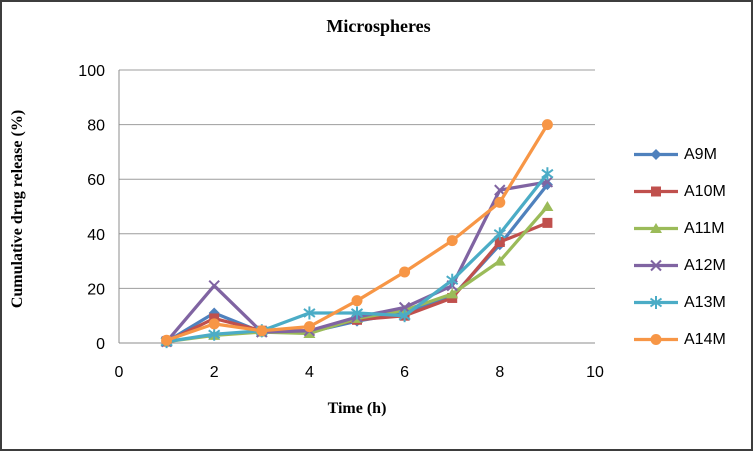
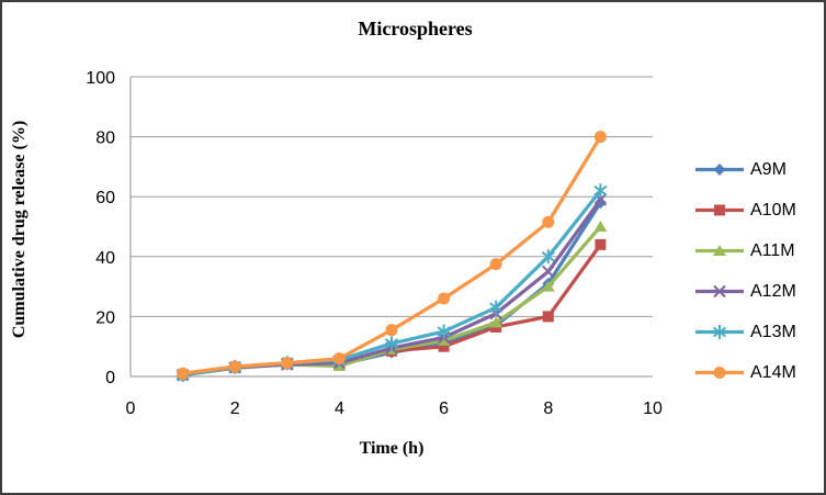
A9M/2: 11 -> 3
A10M/2: 9 -> 3
A12M/2: 21 -> 3
A14M/2: 7 -> 3
A13M/4: 11 -> 6
A13M/6: 10 -> 15
A9M/8: 36 -> 31
A10M/8: 37 -> 20
A12M/8: 56 -> 35
